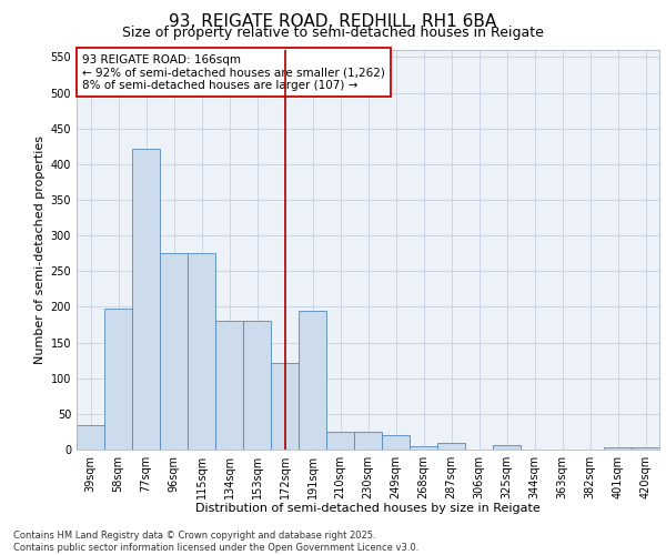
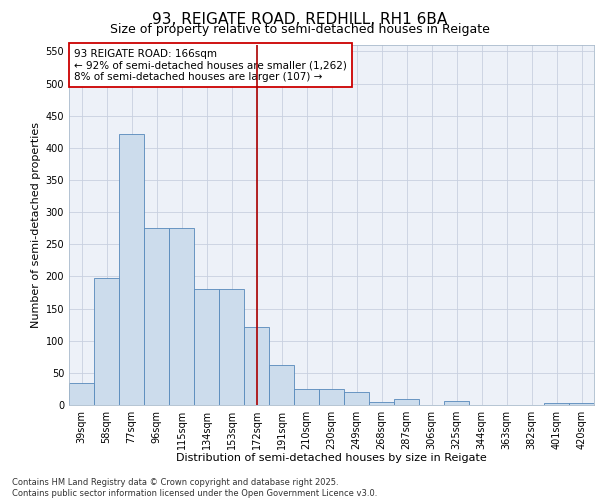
191sqm: 194 -> 62
